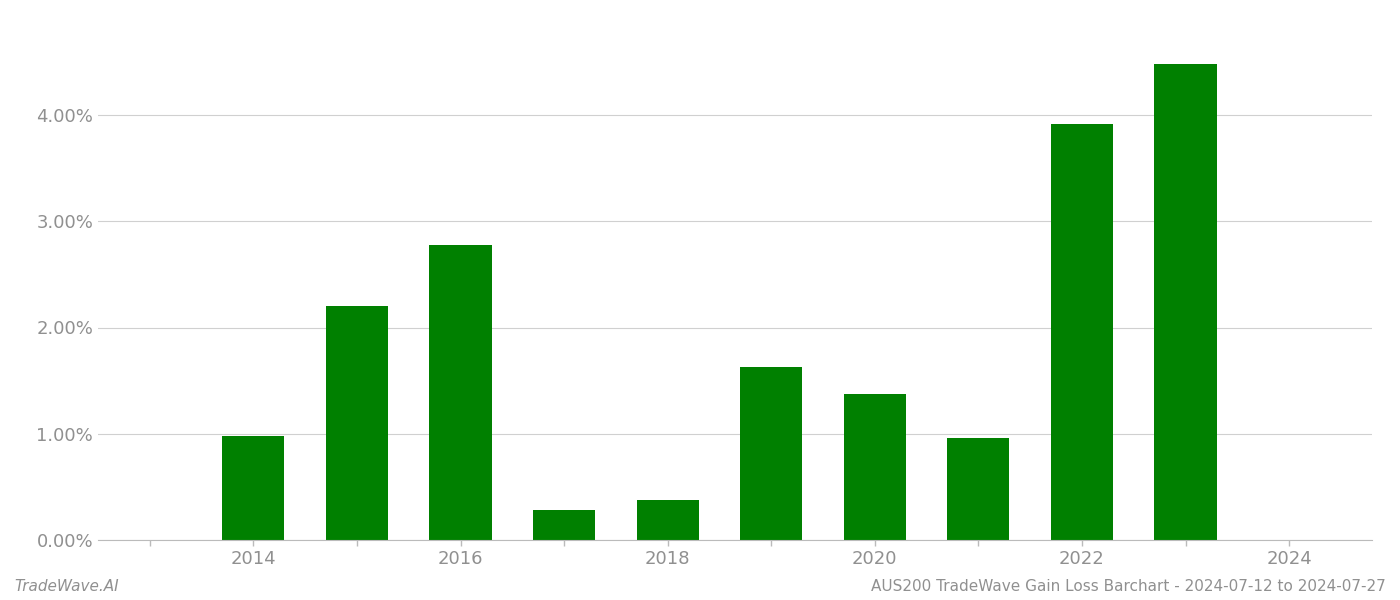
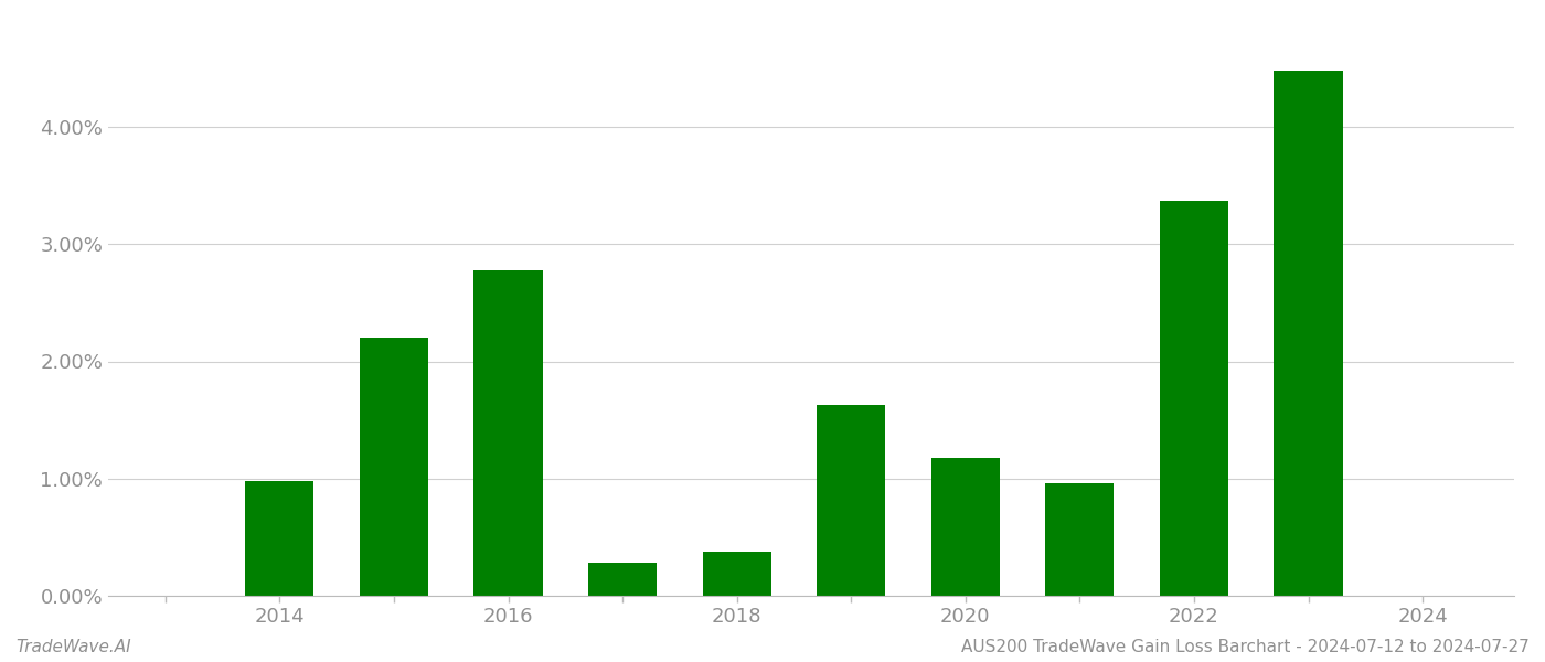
2020: 1.37% -> 1.18%
2022: 3.92% -> 3.37%
